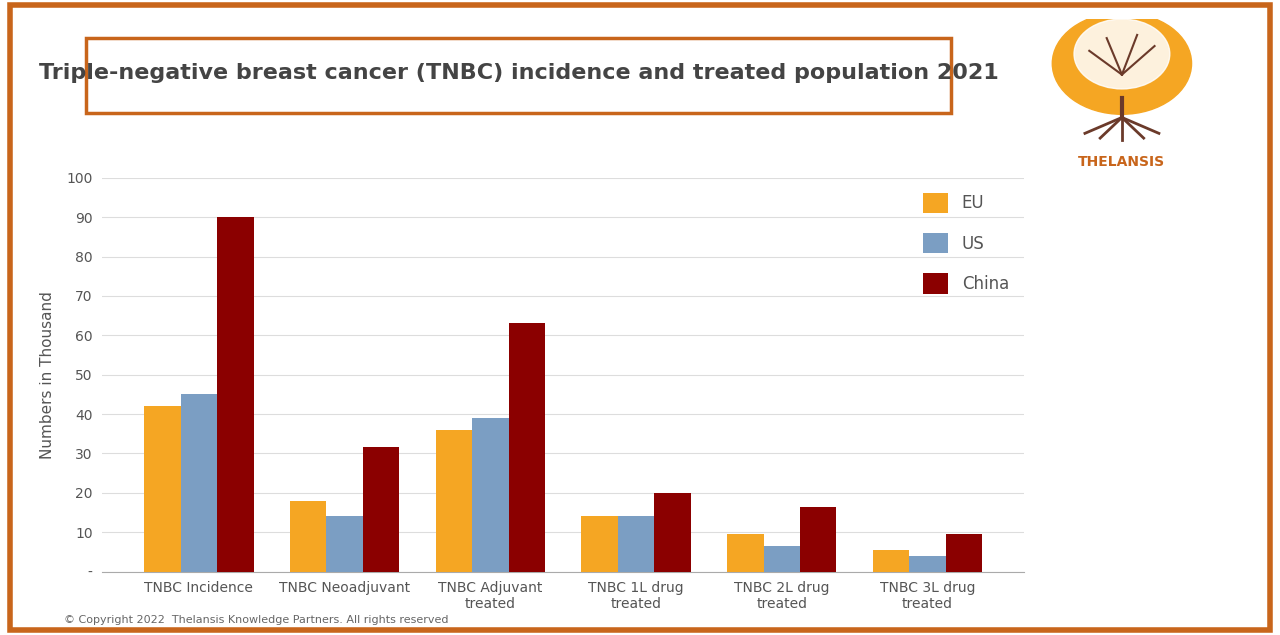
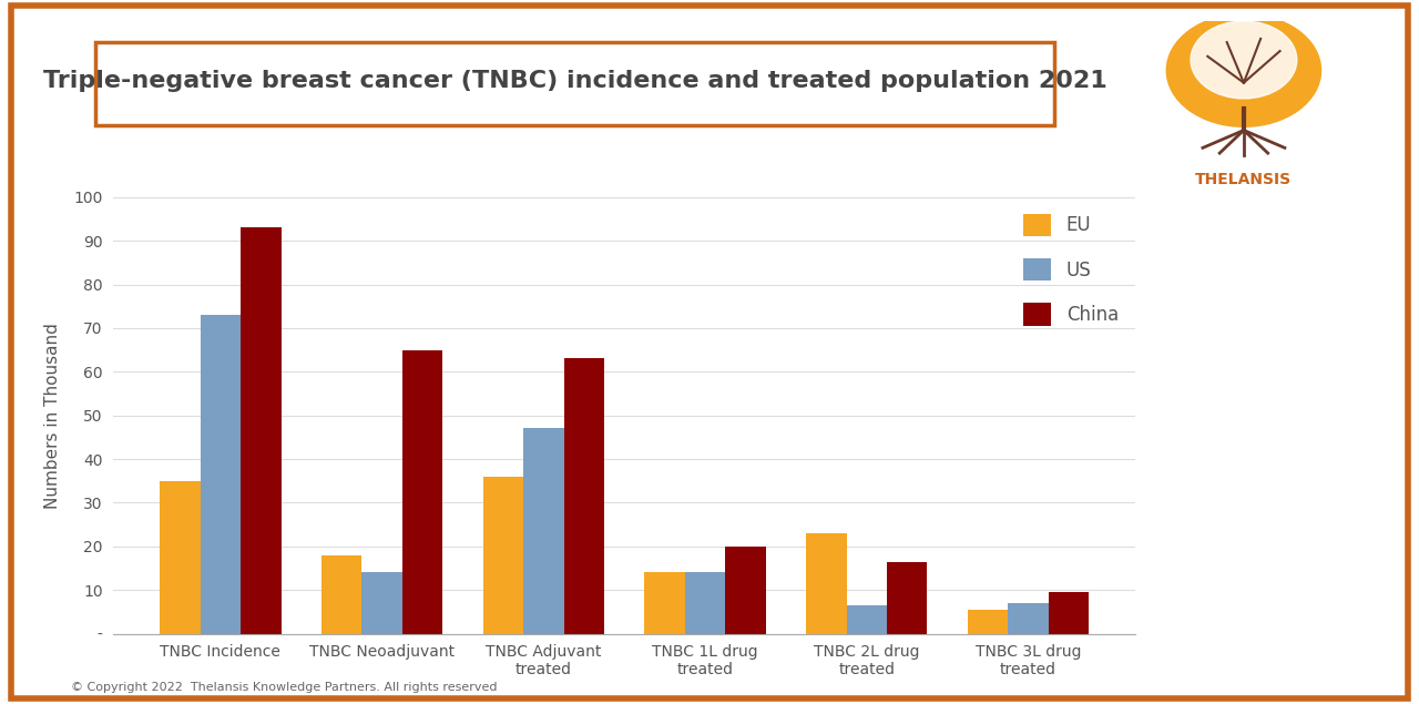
EU/TNBC Incidence: 42.0 -> 35.0
US/TNBC Incidence: 45.0 -> 73.0
China/TNBC Incidence: 90.0 -> 93.0
China/TNBC Neoadjuvant: 31.5 -> 65.0
US/TNBC Adjuvant treated: 39.0 -> 47.0
EU/TNBC 2L drug treated: 9.5 -> 23.0
US/TNBC 3L drug treated: 4.0 -> 7.0
